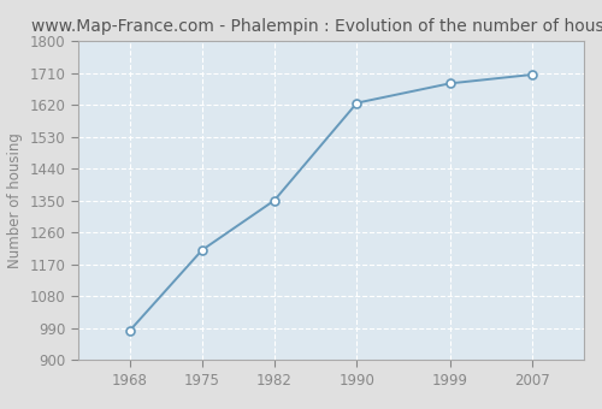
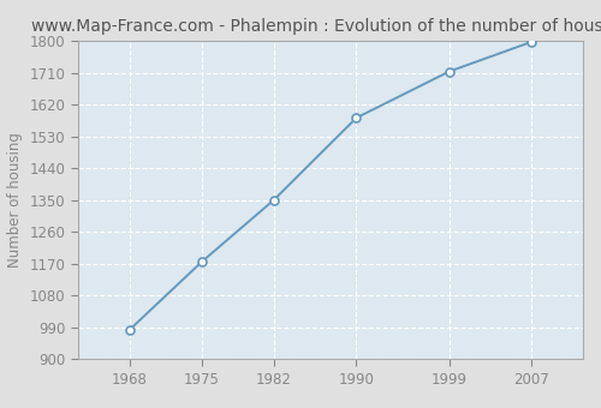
1975: 1210 -> 1175
1990: 1625 -> 1582
1999: 1680 -> 1713
2007: 1705 -> 1797
